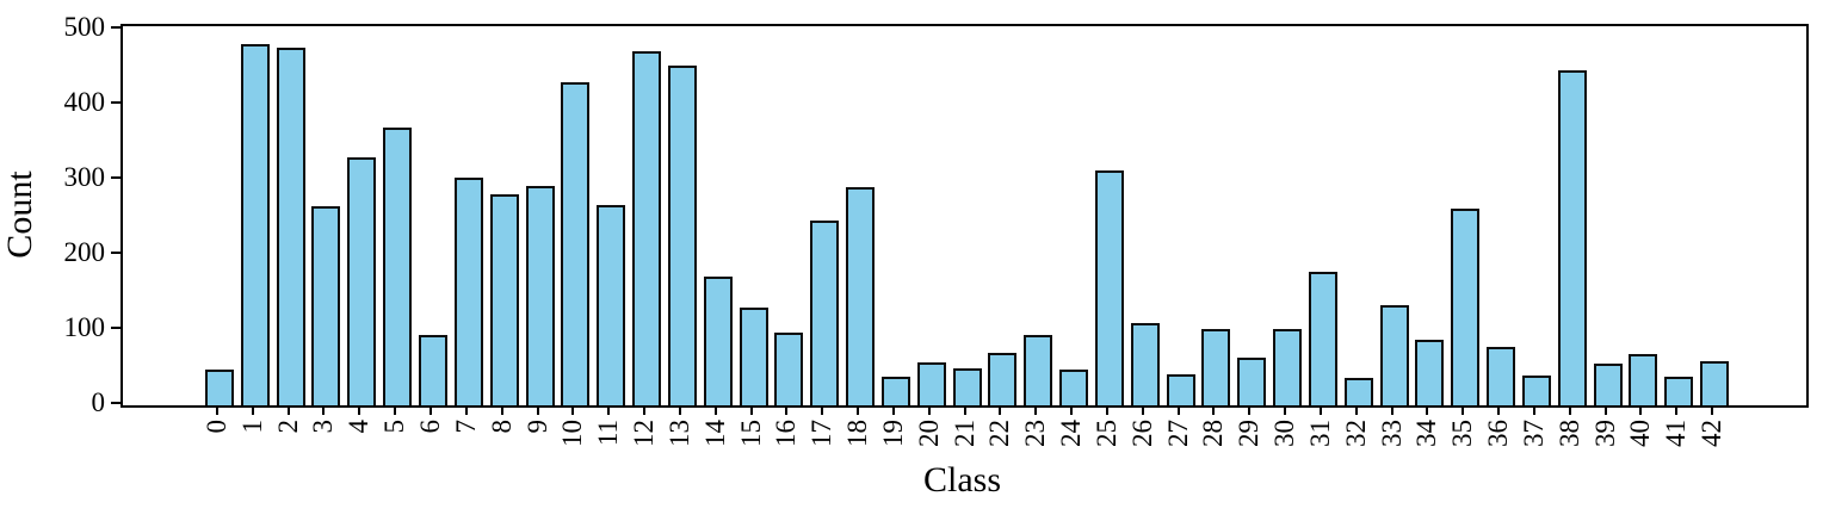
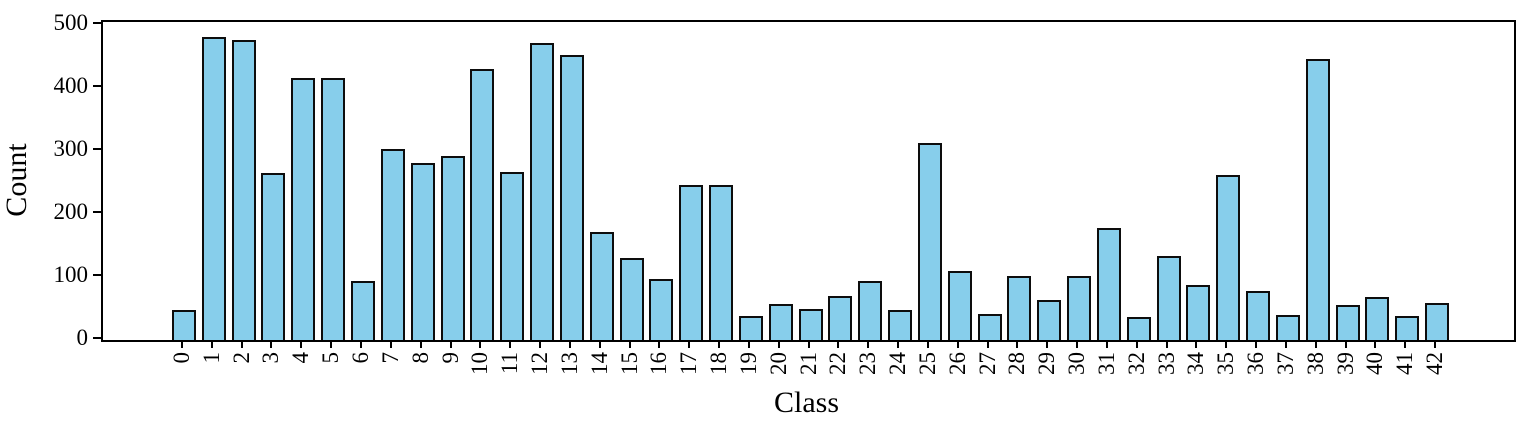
4: 330 -> 420
5: 370 -> 420
18: 290 -> 240
